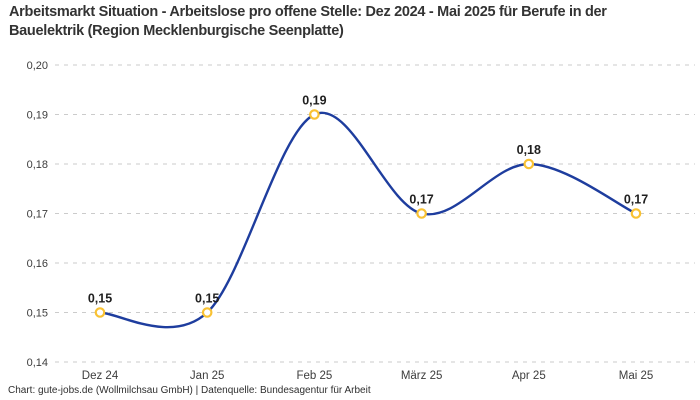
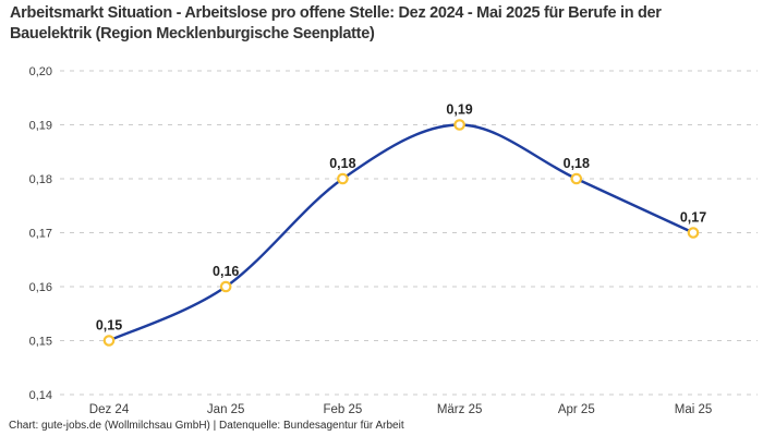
Jan 25: 0,15 -> 0,16
Feb 25: 0,19 -> 0,18
März 25: 0,17 -> 0,19
